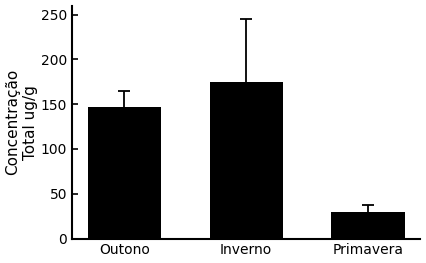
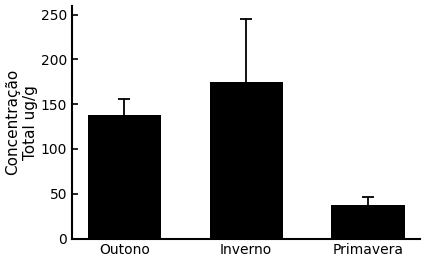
Outono: 147 -> 138
Primavera: 30 -> 38
